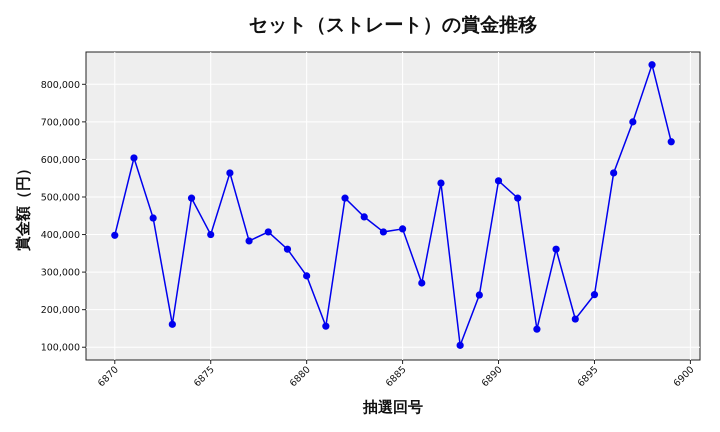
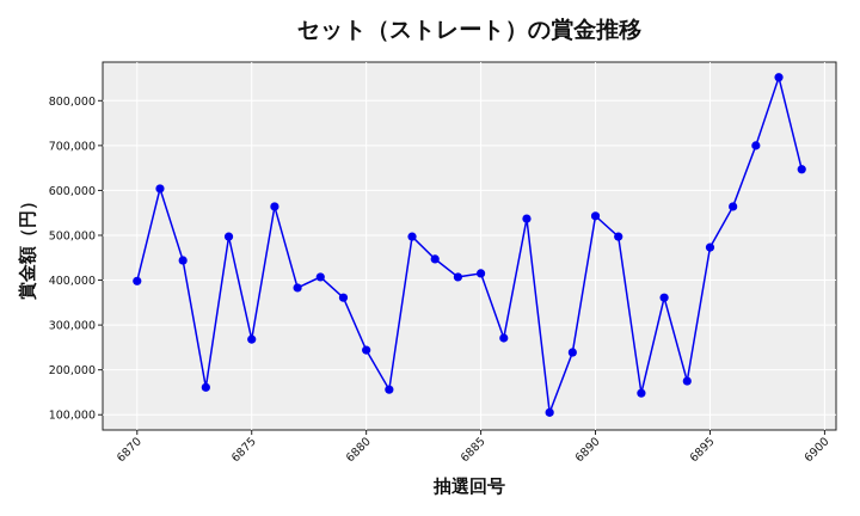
6875: 400000 -> 270000
6880: 290000 -> 240000
6895: 240000 -> 470000
